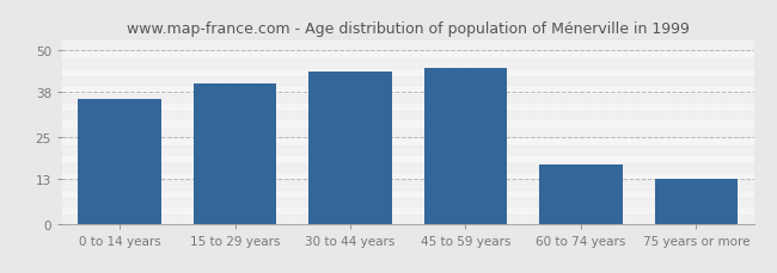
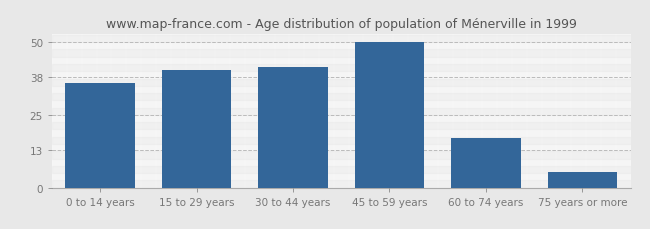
30 to 44 years: 44.0 -> 41.5
45 to 59 years: 45.0 -> 50.0
75 years or more: 13.0 -> 5.5
